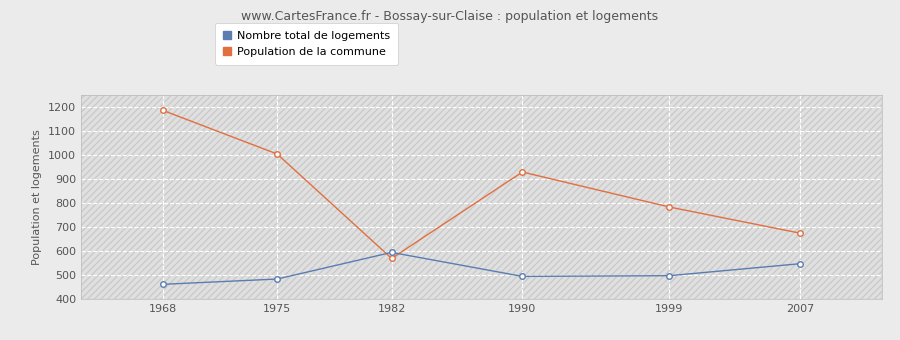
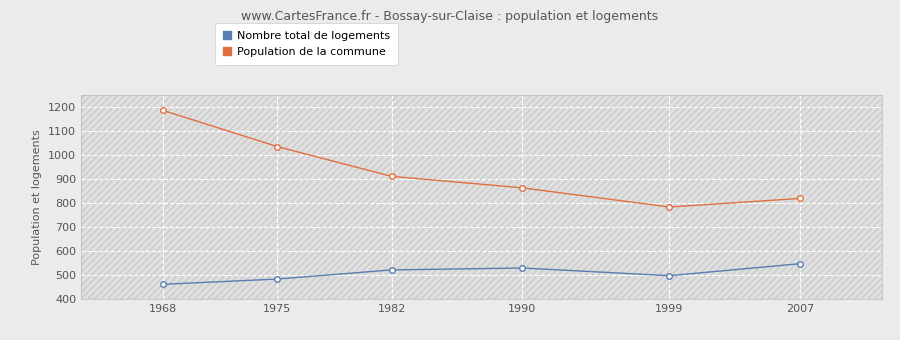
Population de la commune/1975: 1005 -> 1036
Nombre total de logements/1982: 595 -> 522
Population de la commune/1982: 570 -> 912
Nombre total de logements/1990: 495 -> 530
Population de la commune/1990: 930 -> 864
Population de la commune/2007: 675 -> 820
